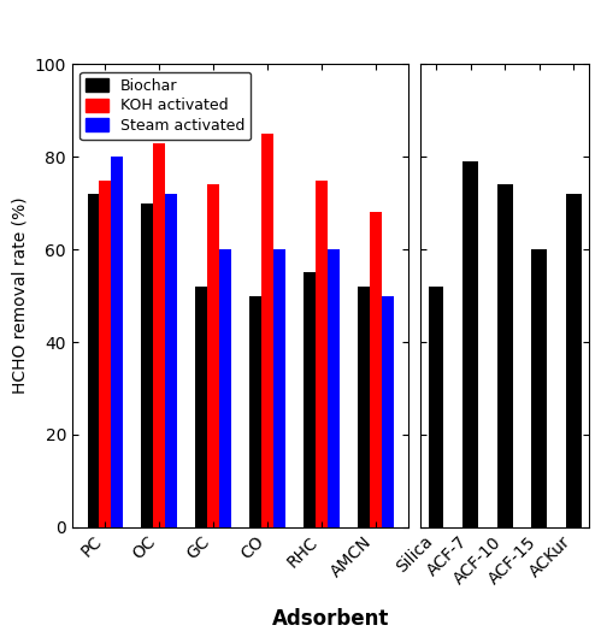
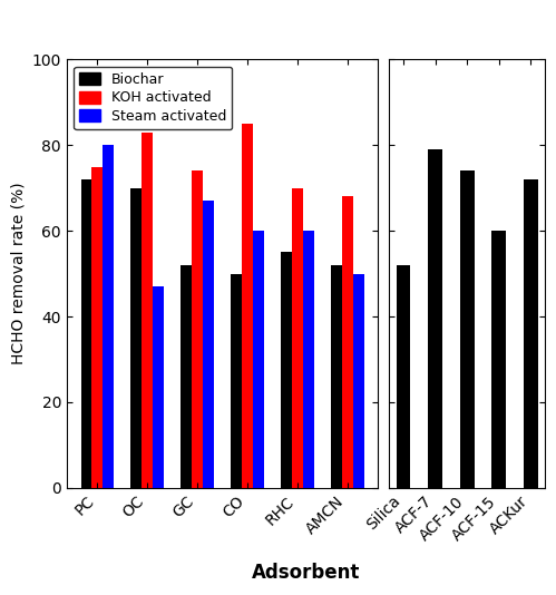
Steam activated/OC: 72 -> 47
Steam activated/GC: 60 -> 67
KOH activated/RHC: 75 -> 70
